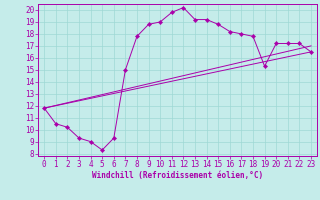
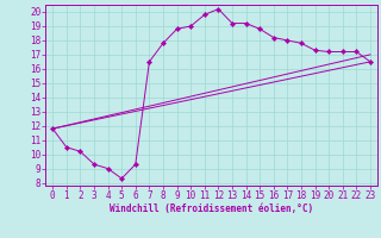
7: 15.0 -> 16.5
19: 15.3 -> 17.3
